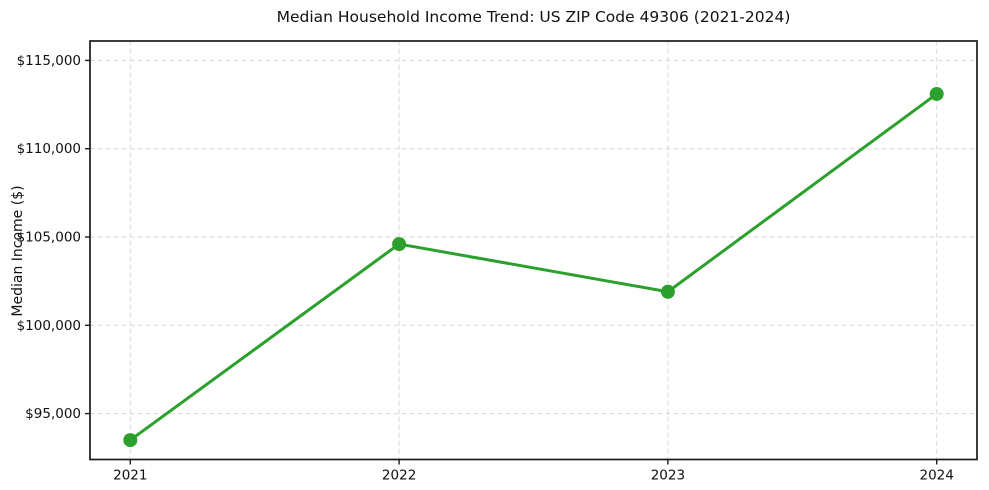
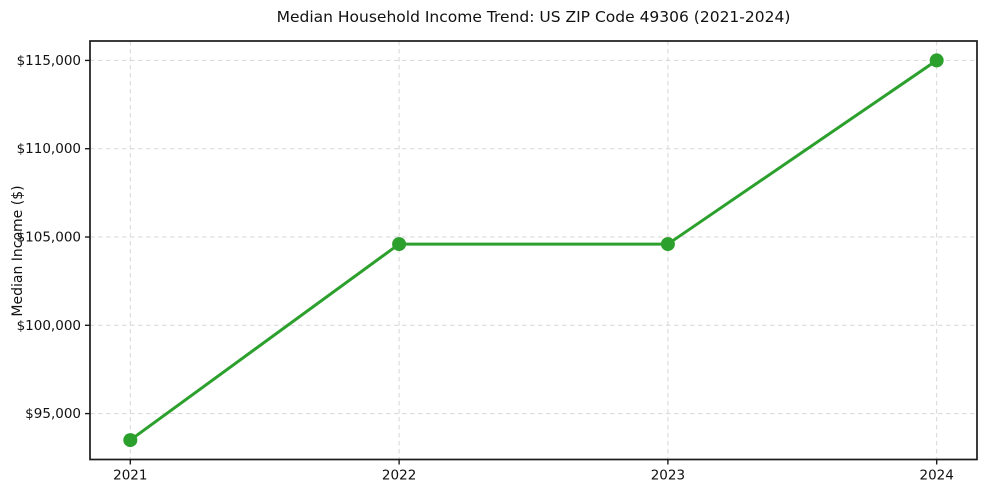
2023: $101900 -> $104600
2024: $113100 -> $115000
